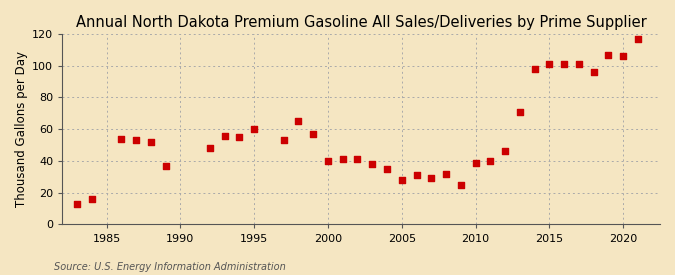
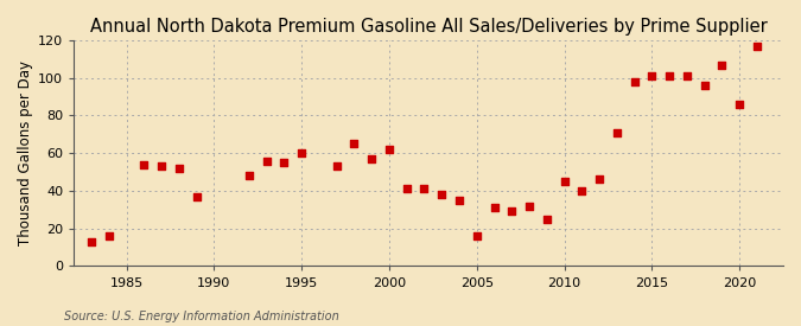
2000: 40 -> 62
2005: 28 -> 16
2010: 39 -> 45
2020: 106 -> 86
